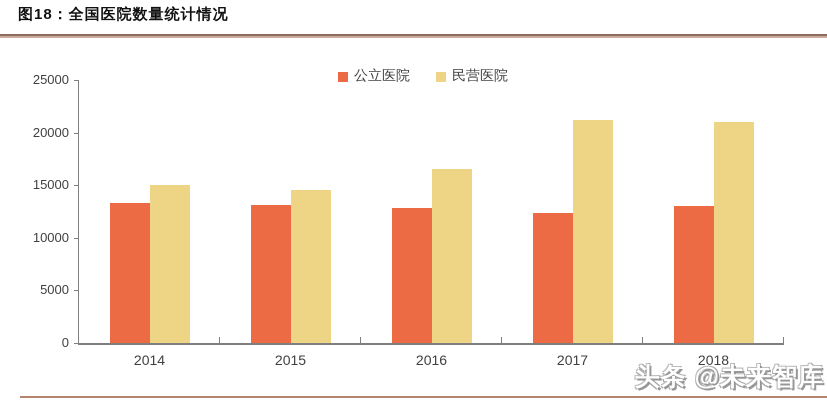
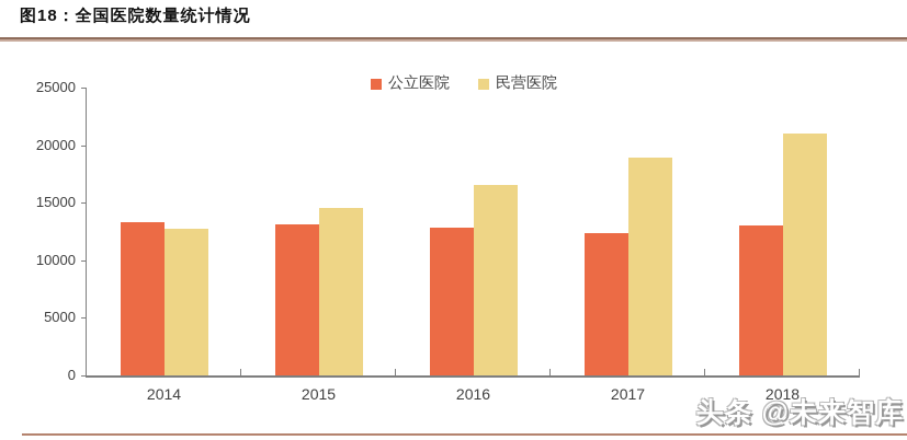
民营医院/2014: 15000 -> 12700
民营医院/2017: 21200 -> 19000
